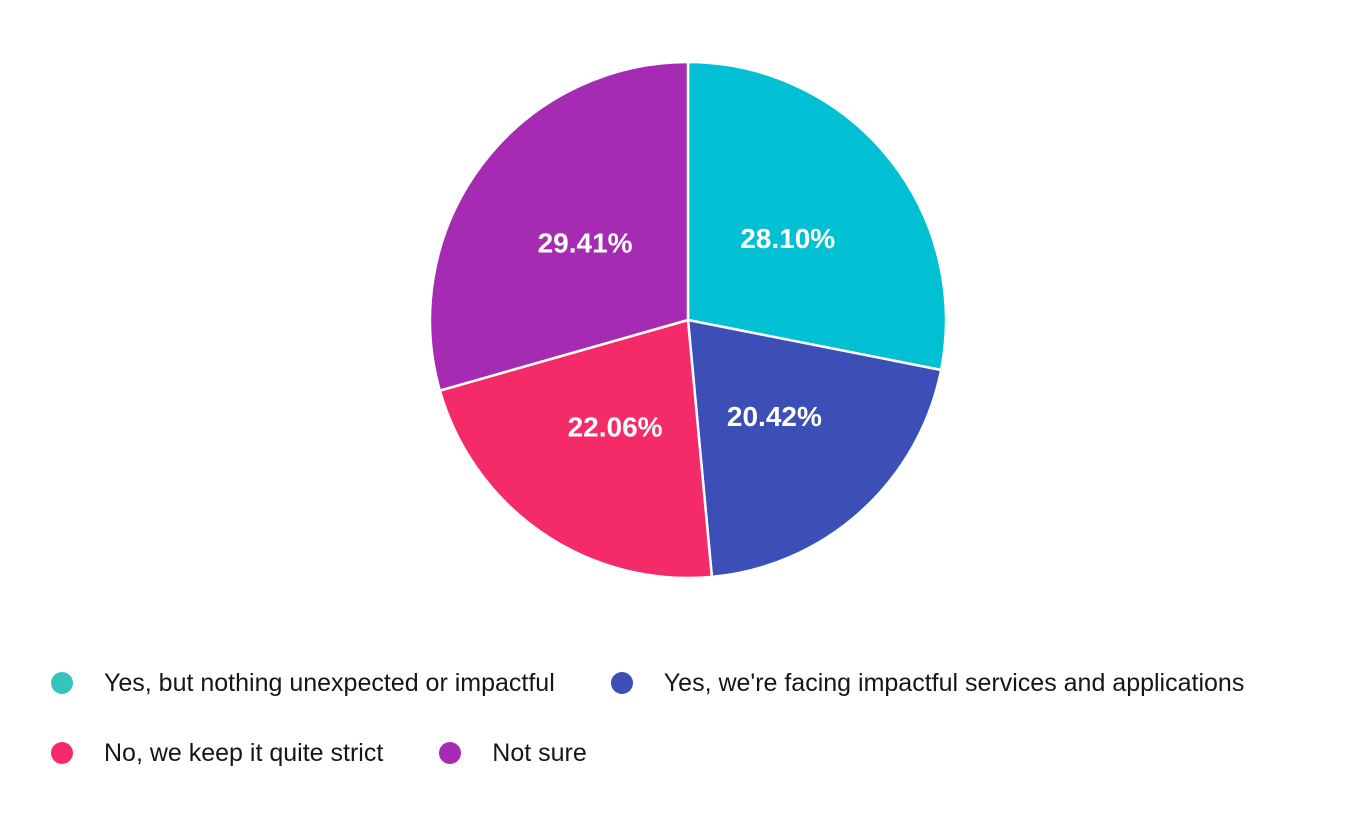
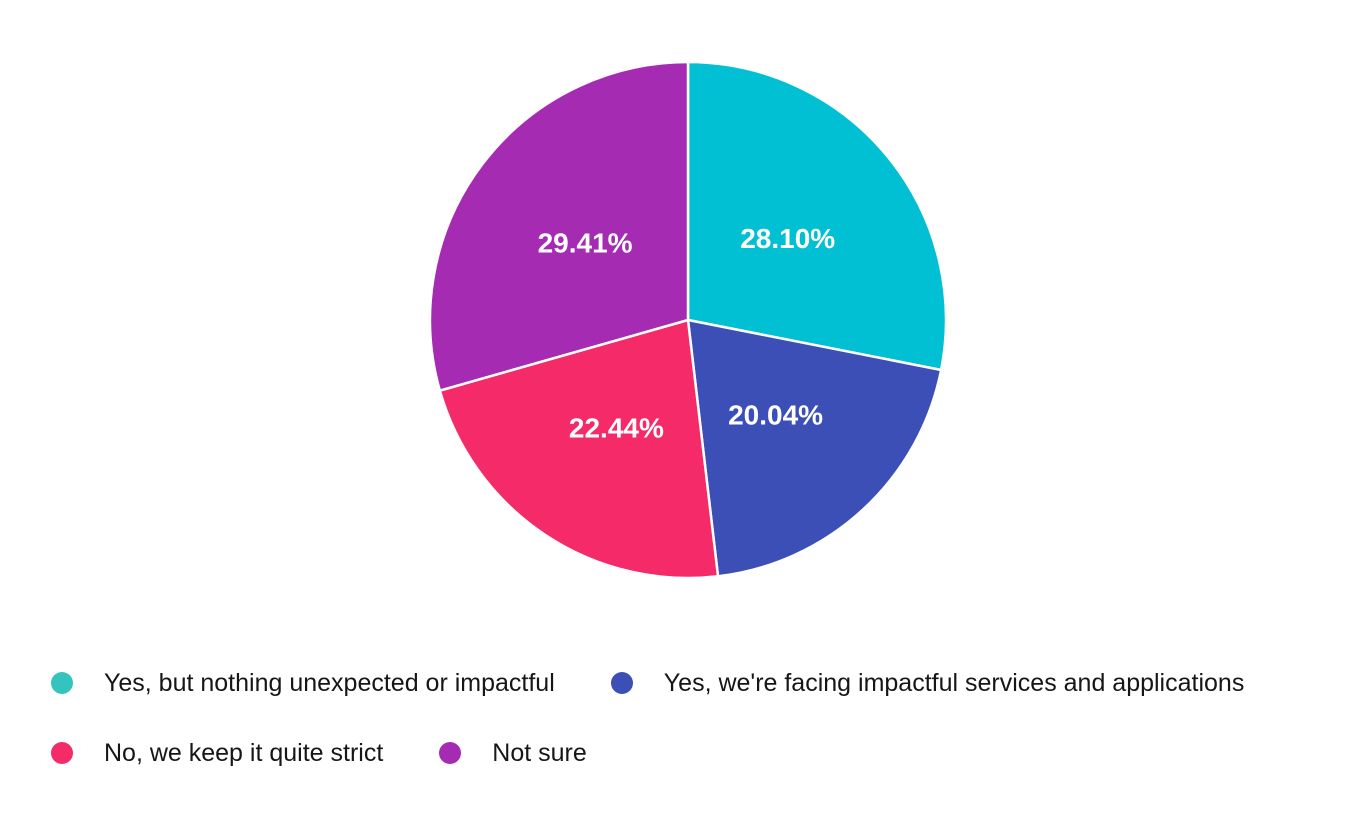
Yes, we're facing impactful services and applications: 20.42% -> 20.04%
No, we keep it quite strict: 22.06% -> 22.44%
